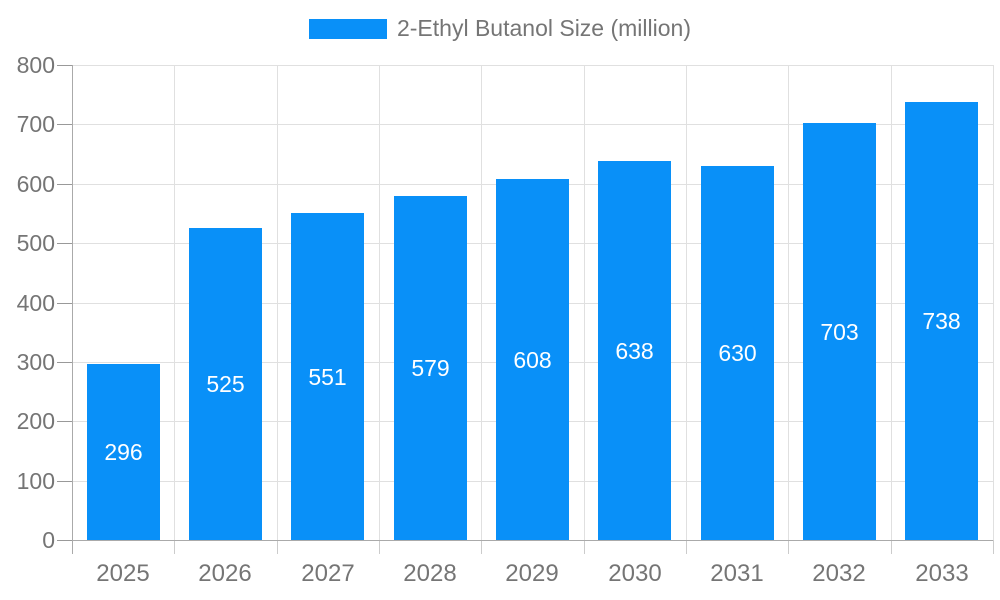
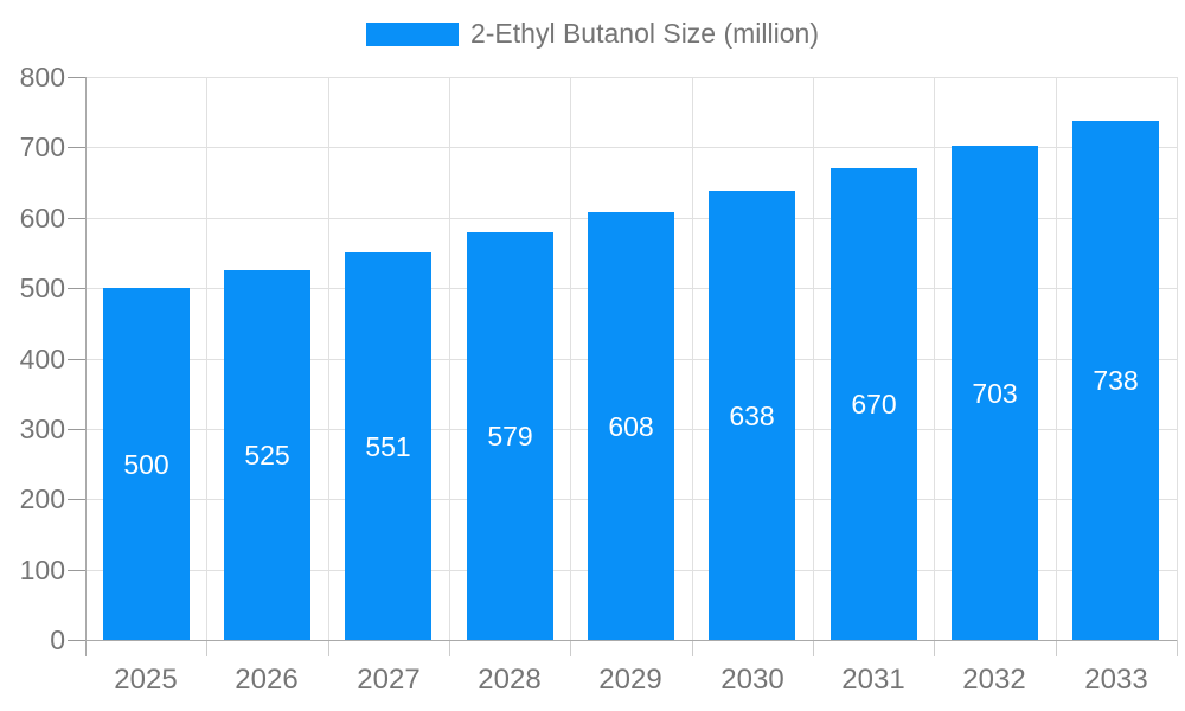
2025: 296 -> 500
2031: 630 -> 670
